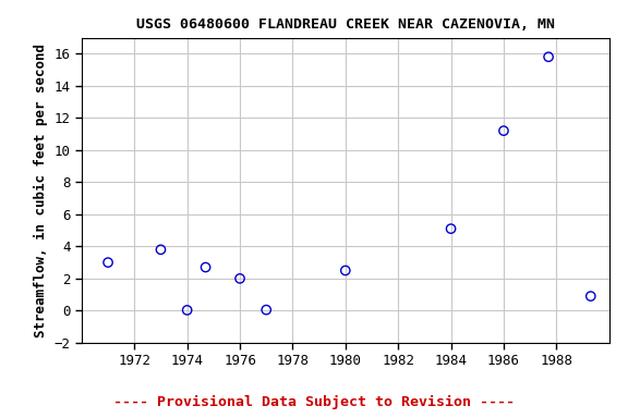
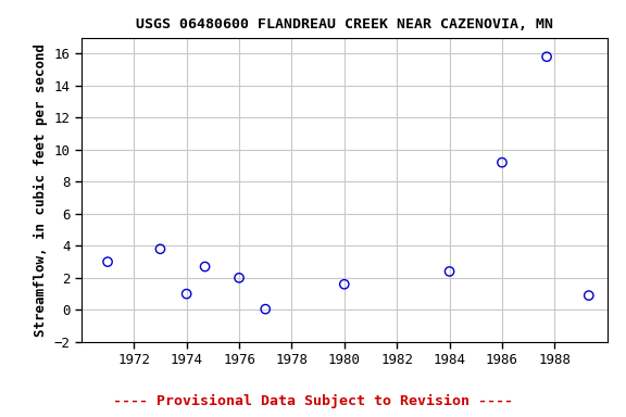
1974: 0.0 -> 1.0
1980: 2.5 -> 1.6
1984: 5.1 -> 2.4
1986: 11.2 -> 9.2
